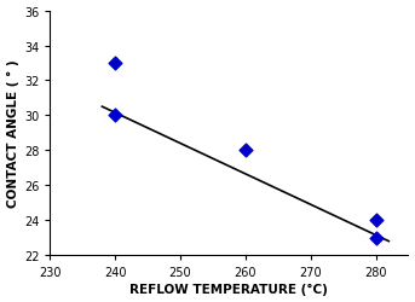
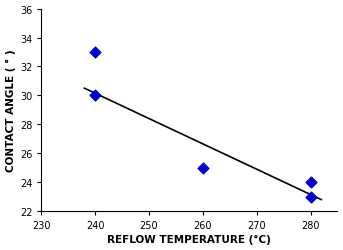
260: 28 -> 25
